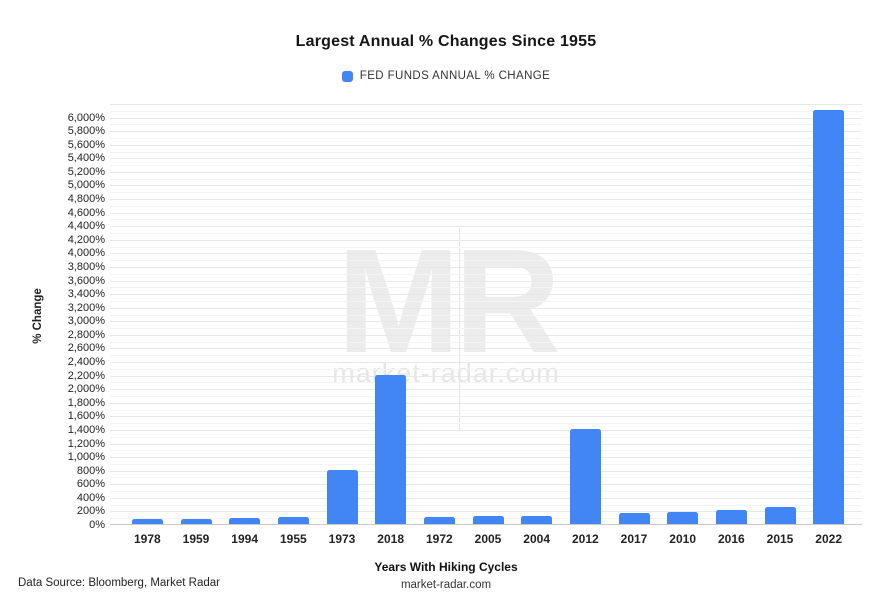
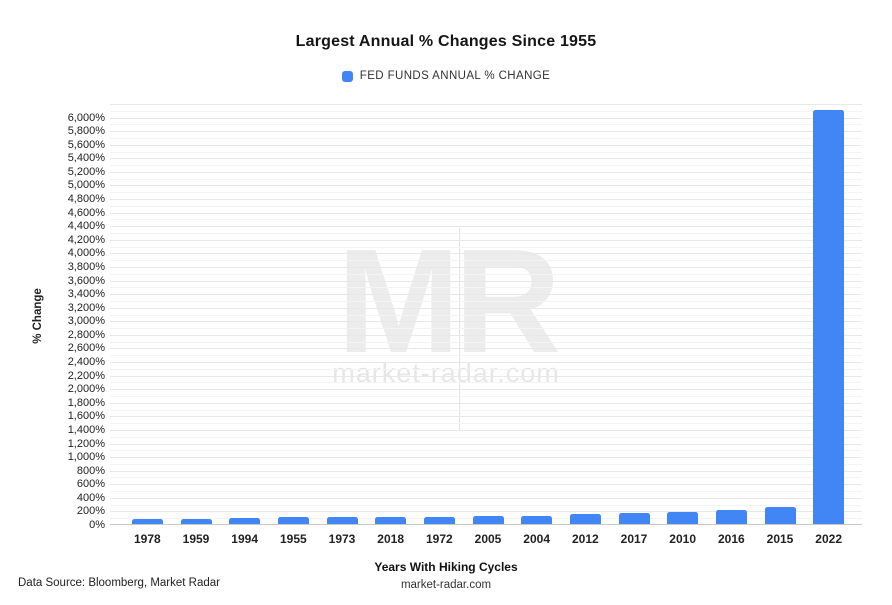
1973: 800% -> 100%
2018: 2200% -> 100%
2012: 1400% -> 100%
